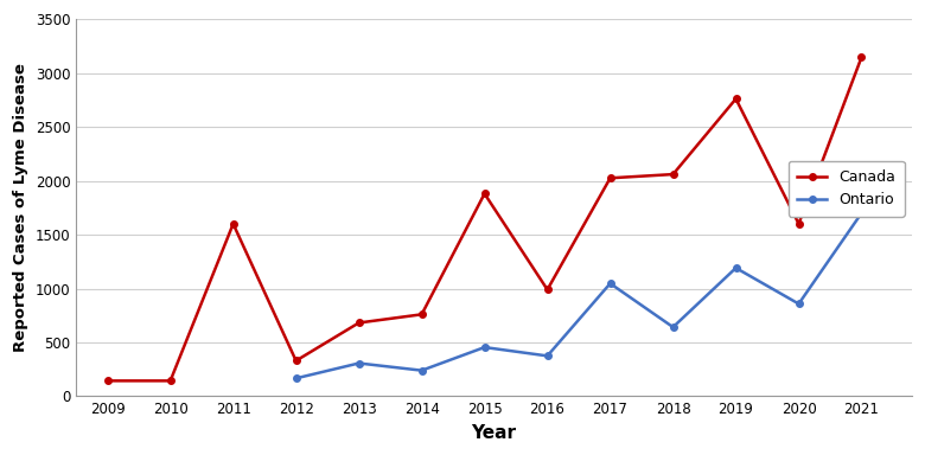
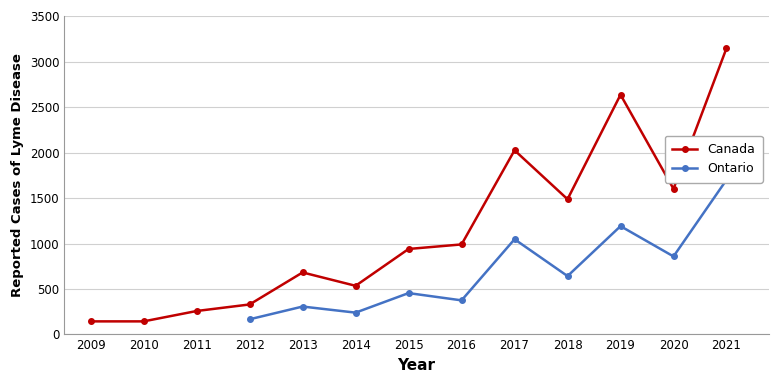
Canada/2011: 1600 -> 260
Canada/2014: 760 -> 540
Canada/2015: 1880 -> 940
Canada/2018: 2060 -> 1490
Canada/2019: 2760 -> 2640
